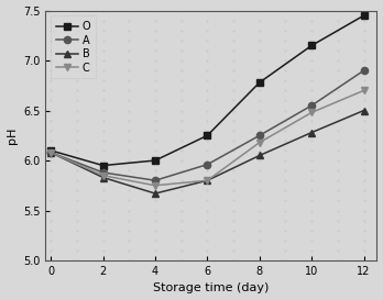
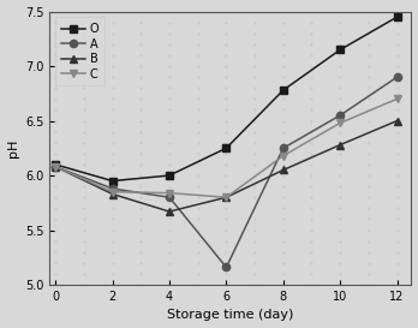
C/4: 5.75 -> 5.84
A/6: 5.96 -> 5.16
